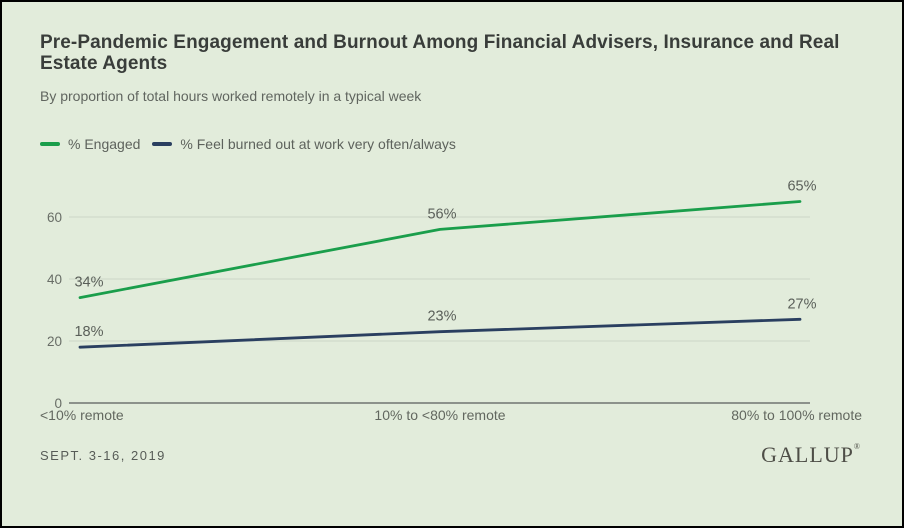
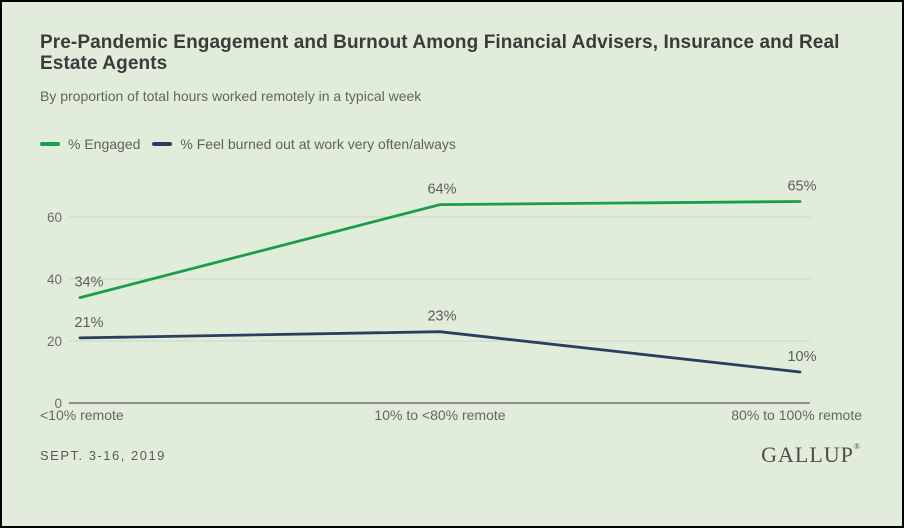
% Feel burned out at work very often/always/<10% remote: 18% -> 21%
% Engaged/10% to <80% remote: 56% -> 64%
% Feel burned out at work very often/always/80% to 100% remote: 27% -> 10%
